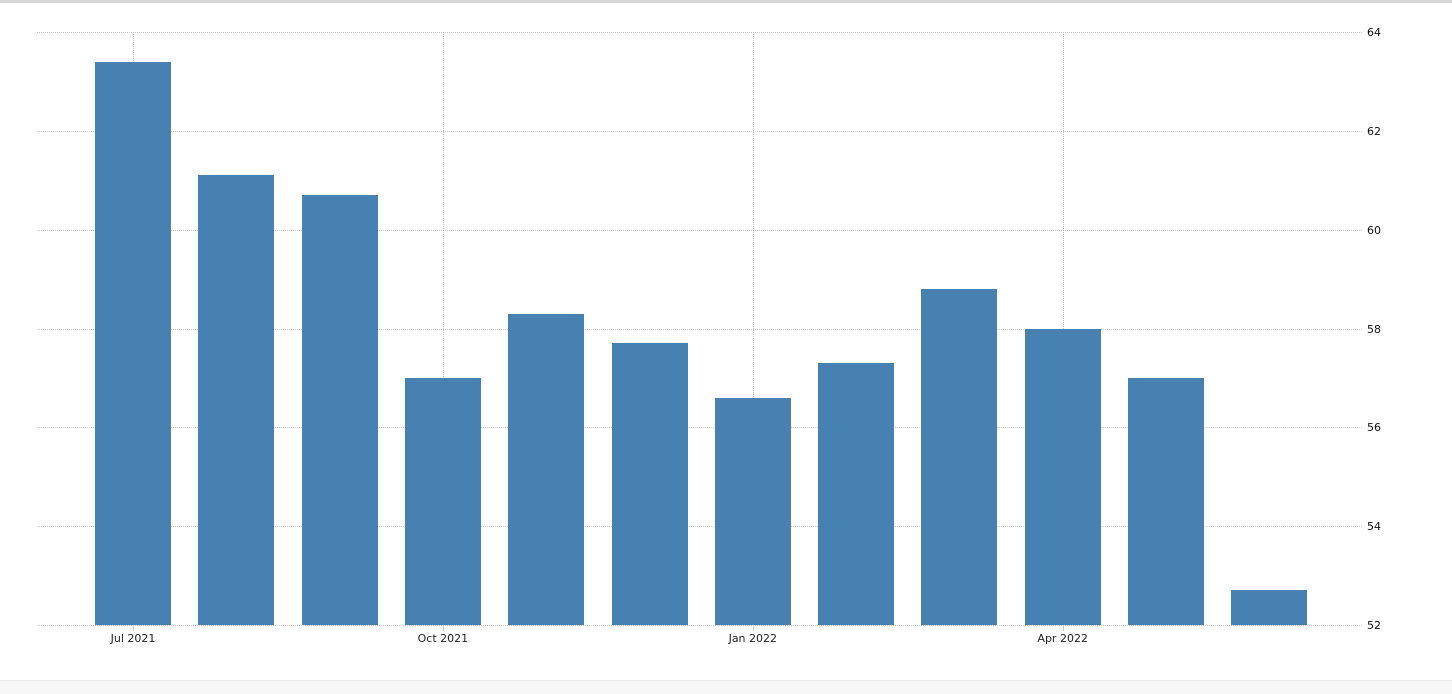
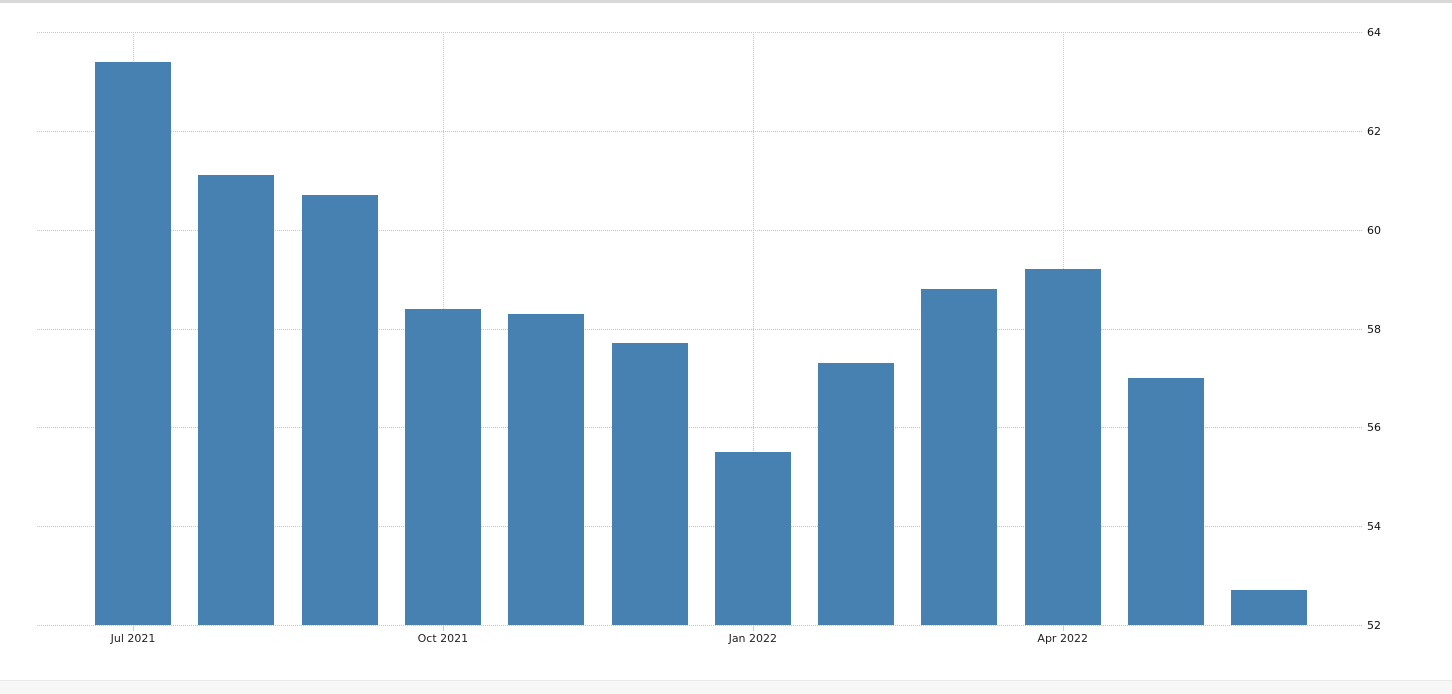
Oct 2021: 57.0 -> 58.4
Jan 2022: 56.6 -> 55.5
Apr 2022: 58.0 -> 59.2
